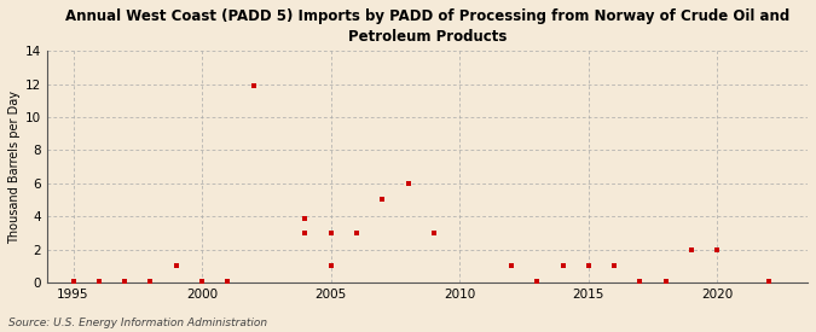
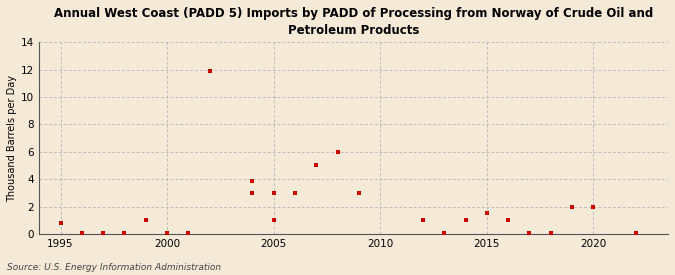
1995: 0.1 -> 0.8
2015: 1.0 -> 1.5
